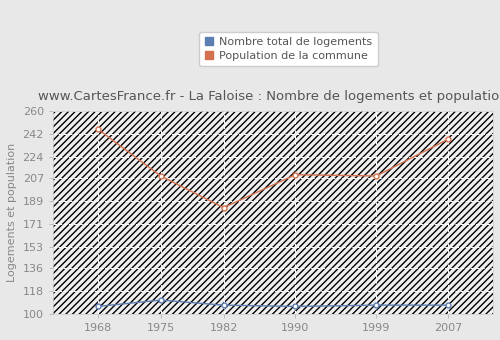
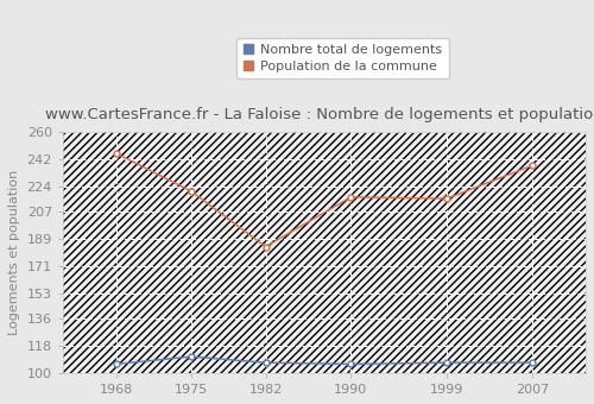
Population de la commune/1975: 209 -> 221
Population de la commune/1990: 210 -> 217
Population de la commune/1999: 209 -> 216
